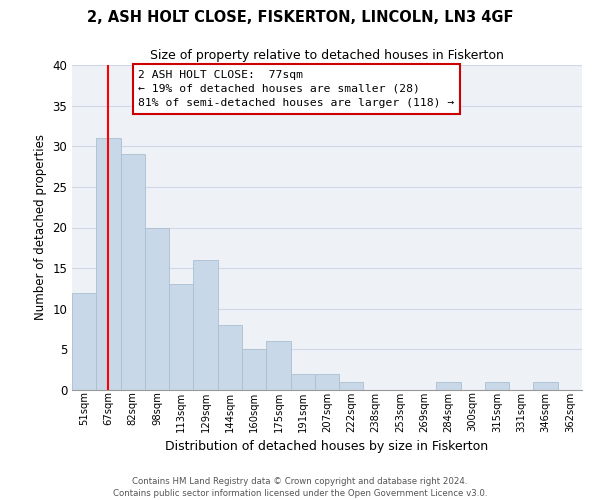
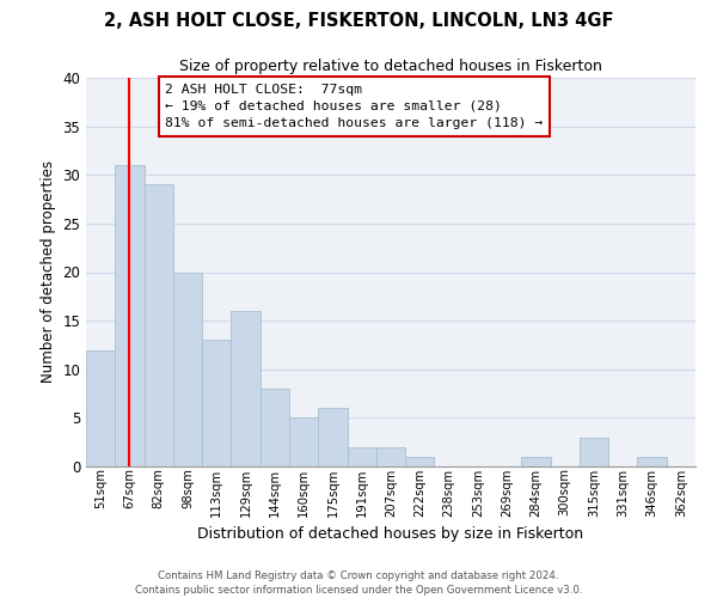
315sqm: 1 -> 3
